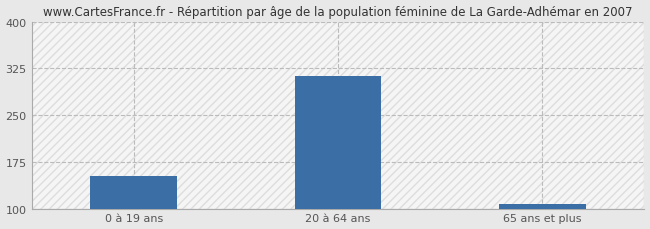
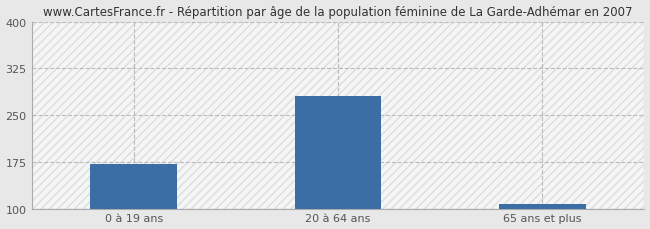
0 à 19 ans: 152 -> 172
20 à 64 ans: 313 -> 280
